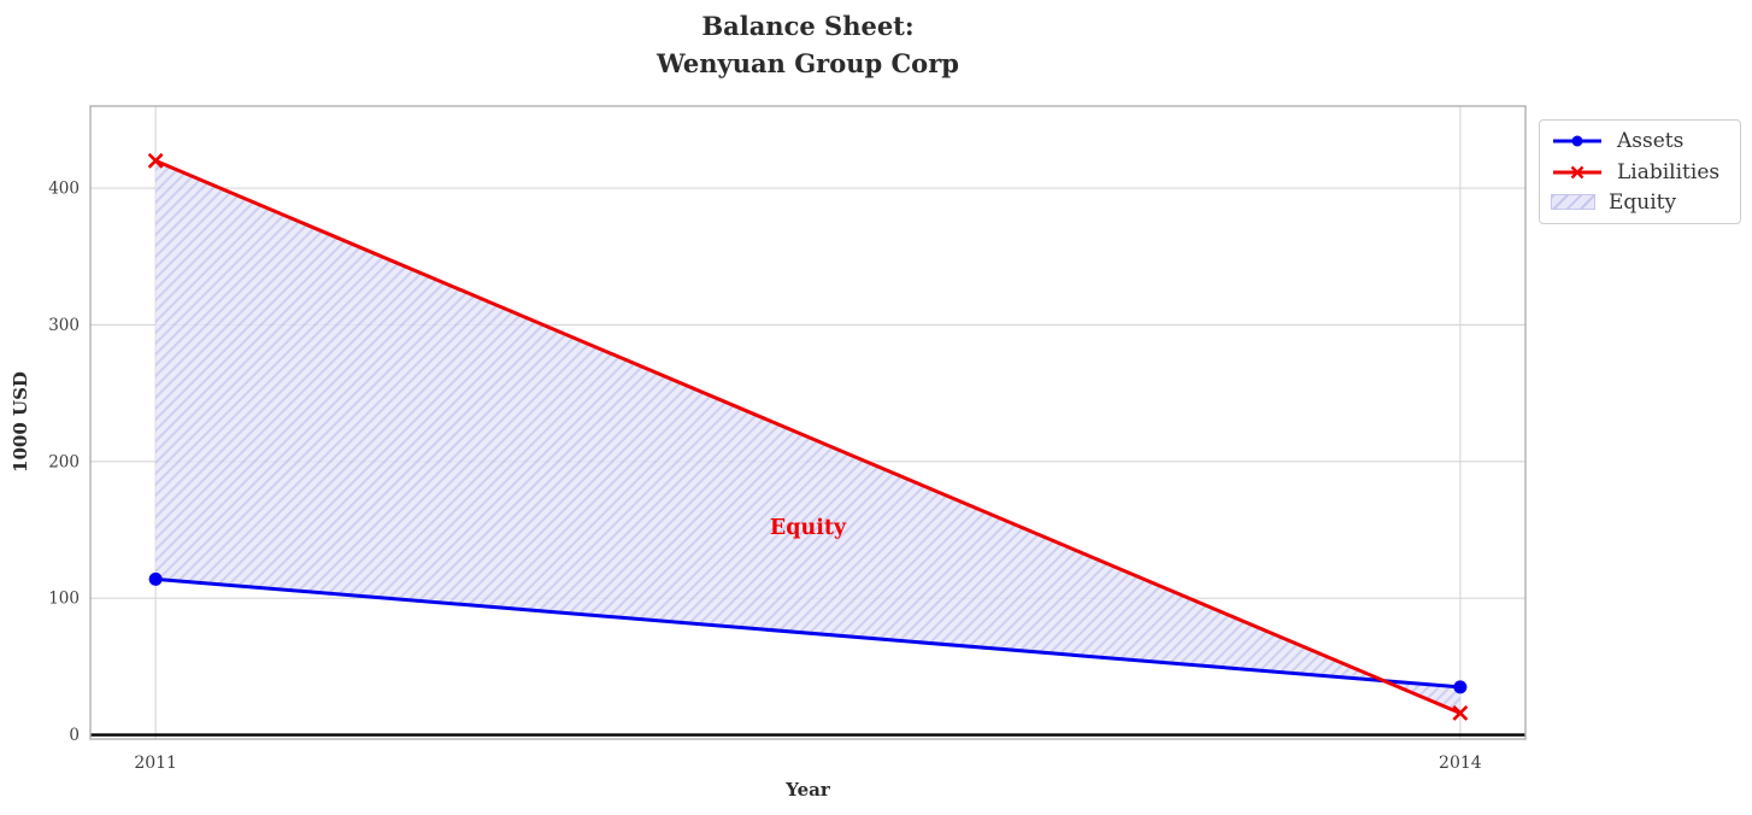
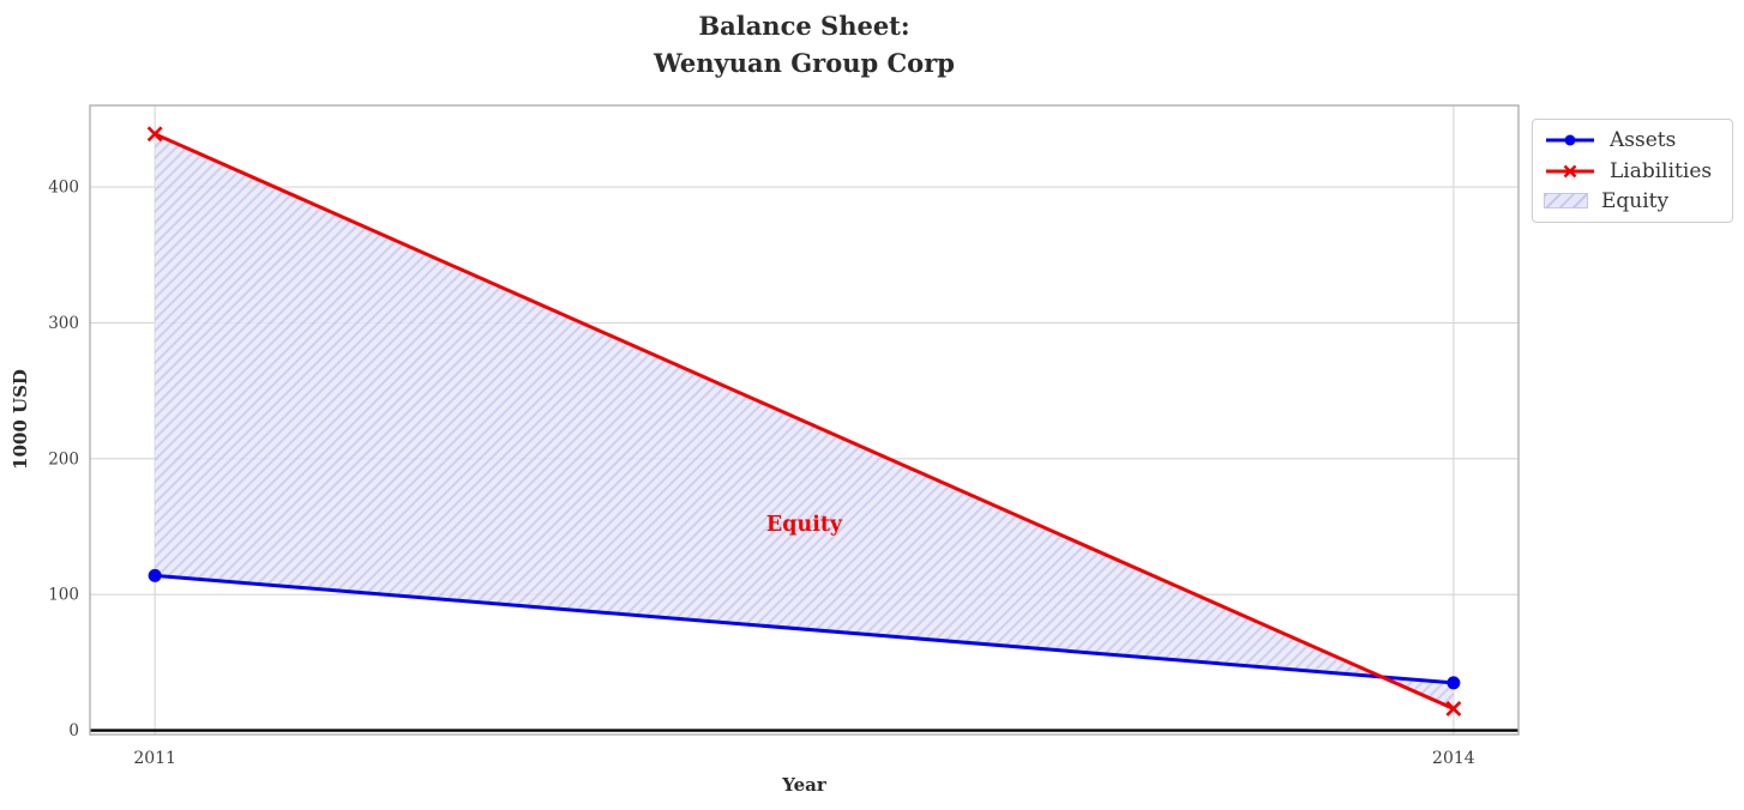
Liabilities/2011: 420 -> 439
